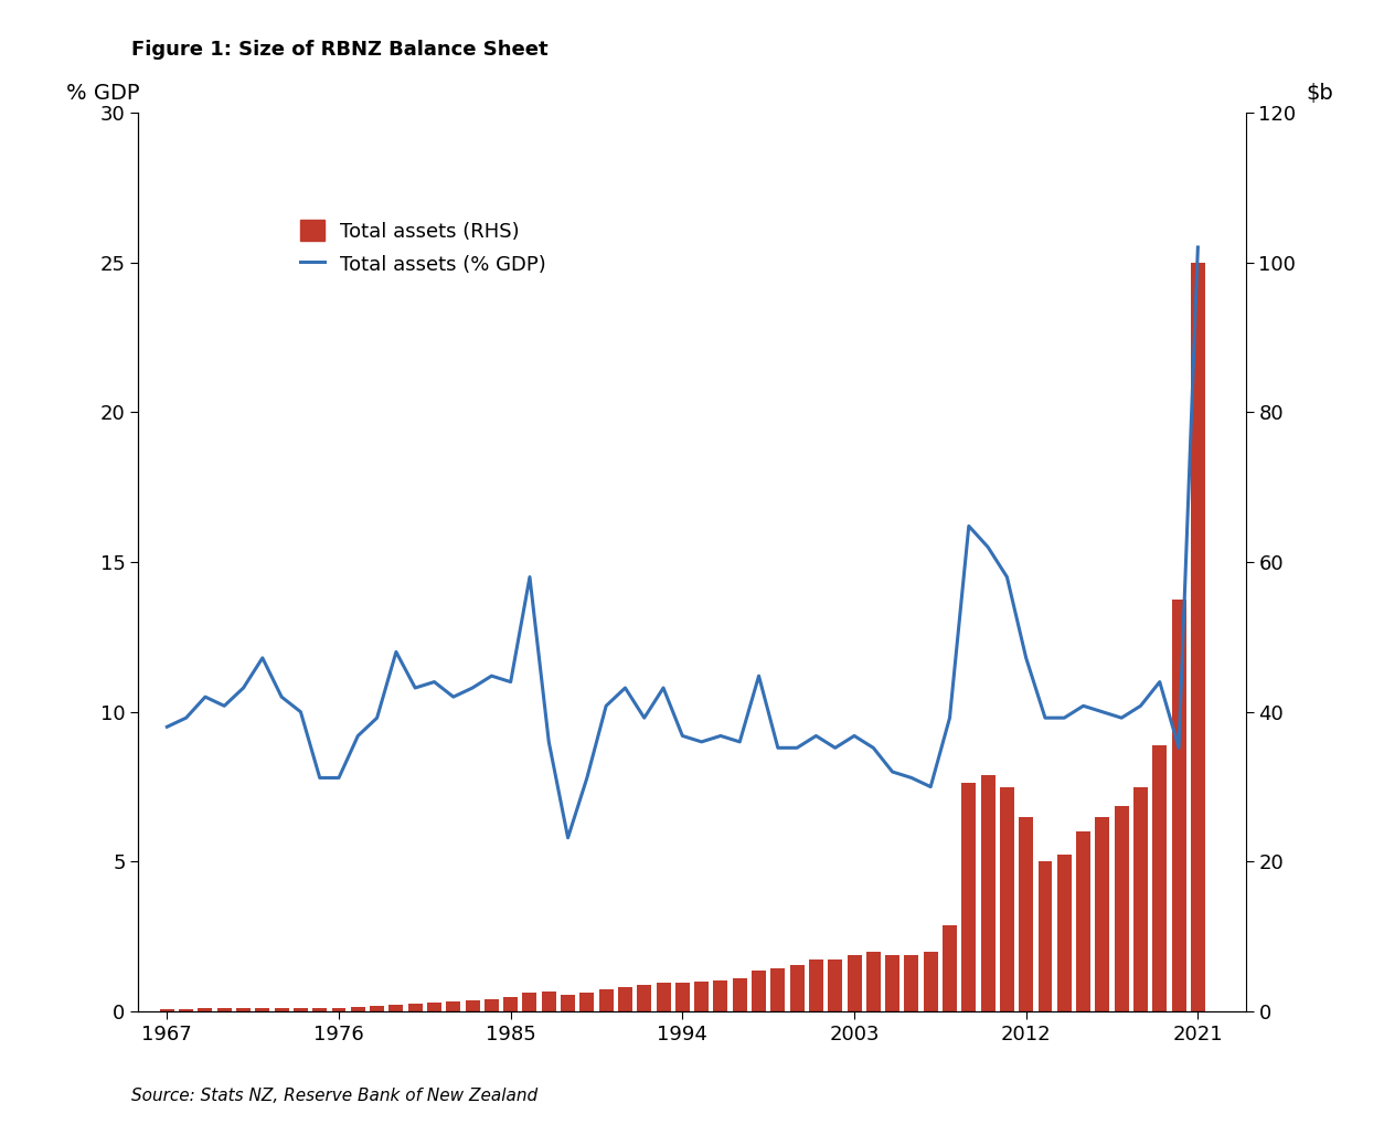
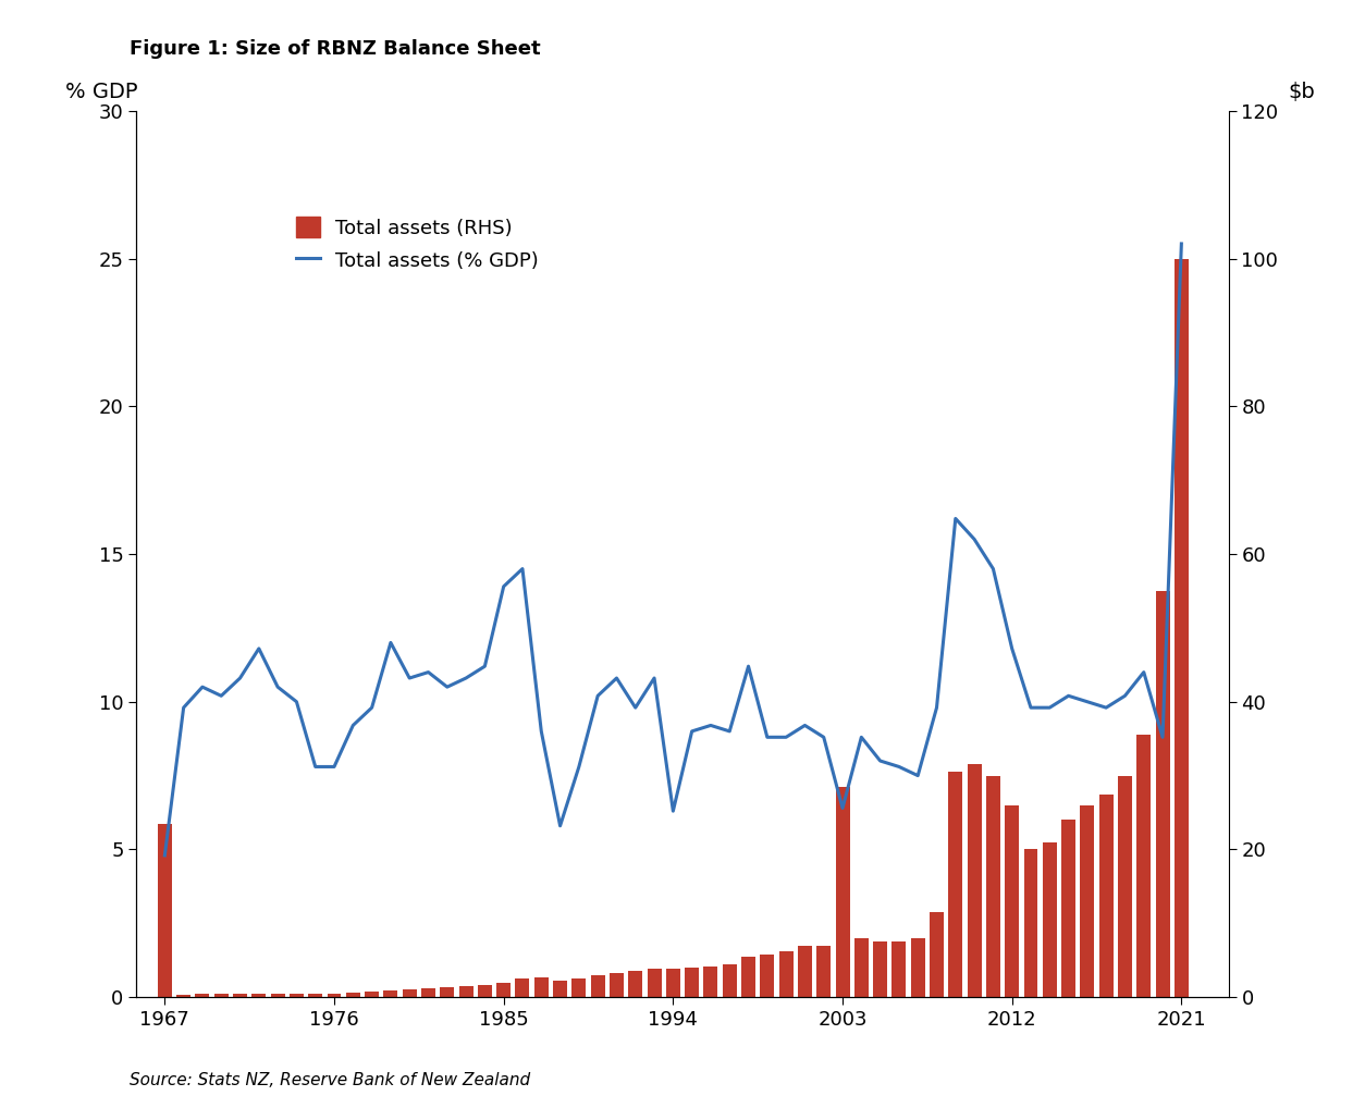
Total assets (% GDP)/1967: 9.5 -> 4.8
Total assets (RHS)/1967: 0.3 -> 23.4
Total assets (% GDP)/1985: 11.0 -> 13.9
Total assets (% GDP)/1994: 9.2 -> 6.3
Total assets (% GDP)/2003: 9.2 -> 6.4
Total assets (RHS)/2003: 7.5 -> 28.4
